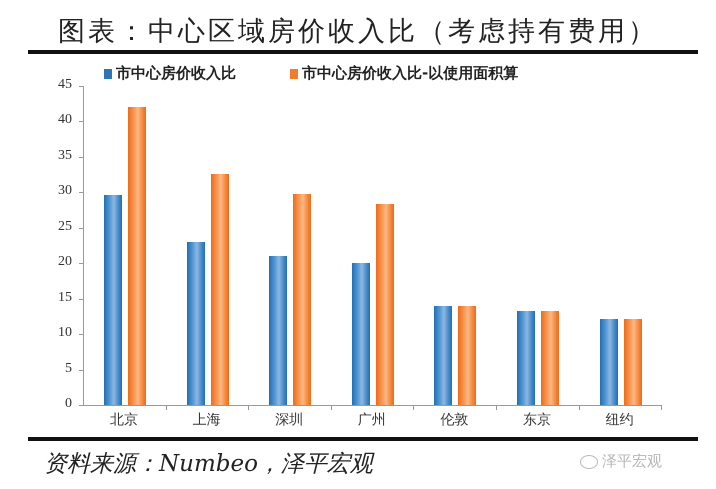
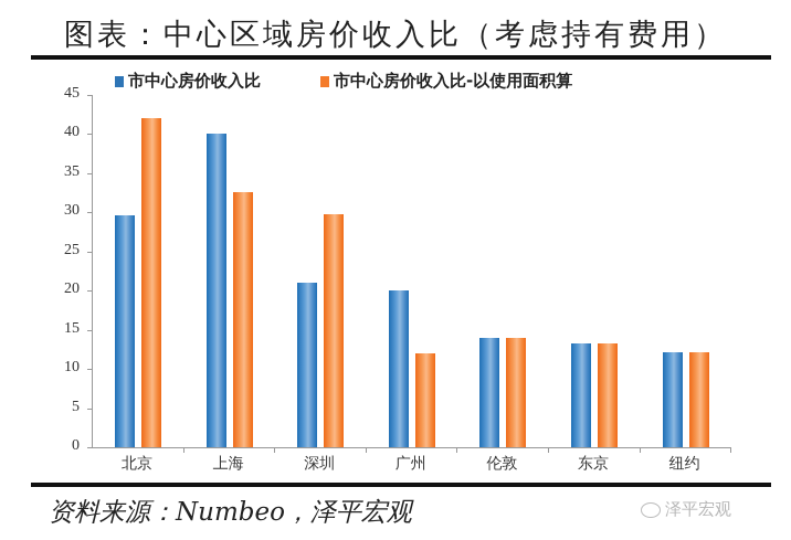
市中心房价收入比/上海: 23 -> 40
市中心房价收入比-以使用面积算/广州: 28 -> 12
